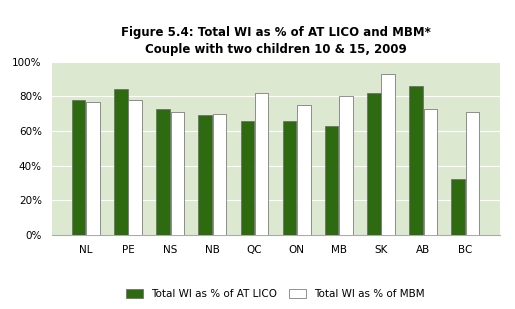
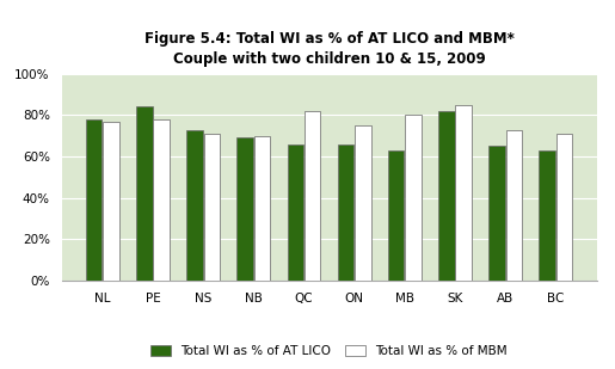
Total WI as % of MBM/SK: 93% -> 85%
Total WI as % of AT LICO/AB: 86% -> 65%
Total WI as % of AT LICO/BC: 32% -> 63%
